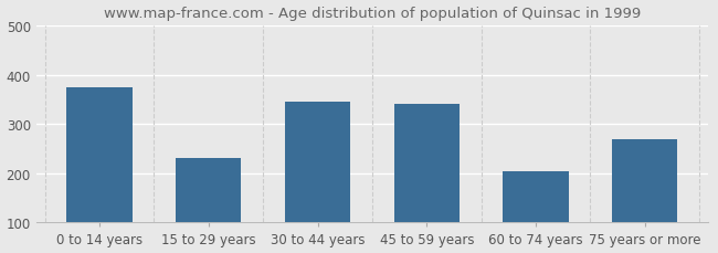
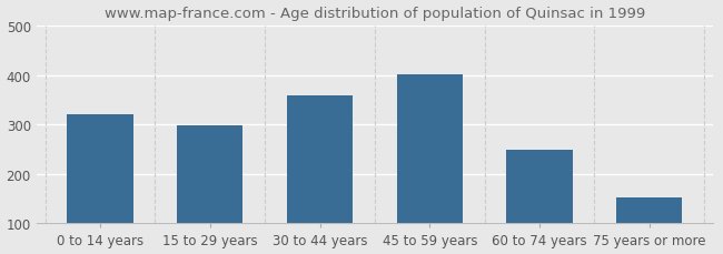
0 to 14 years: 375 -> 320
15 to 29 years: 230 -> 297
30 to 44 years: 345 -> 358
45 to 59 years: 340 -> 402
60 to 74 years: 205 -> 248
75 years or more: 270 -> 152
